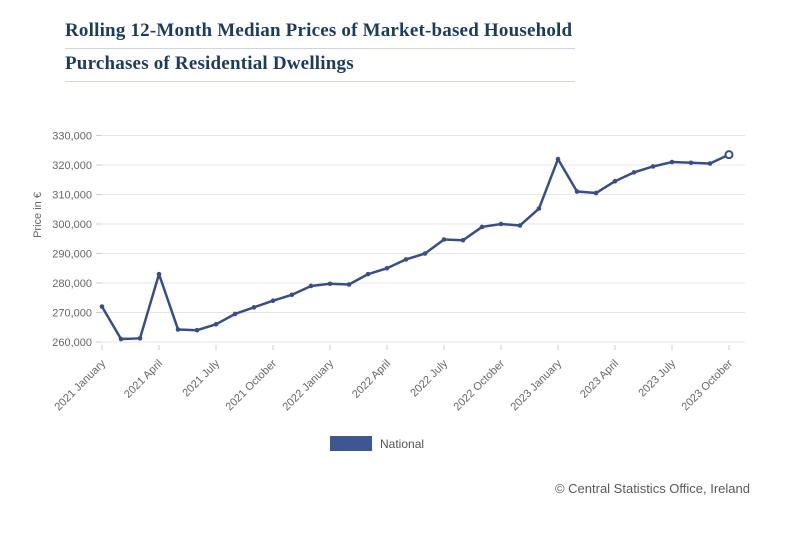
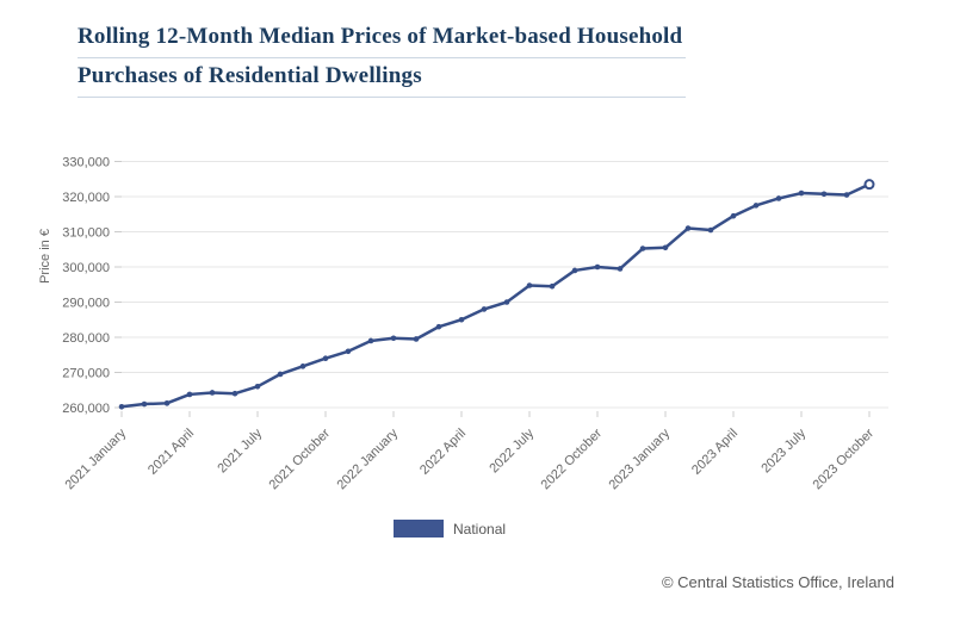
2021 January: 272000 -> 260000
2021 April: 283000 -> 264000
2023 January: 322000 -> 306000
